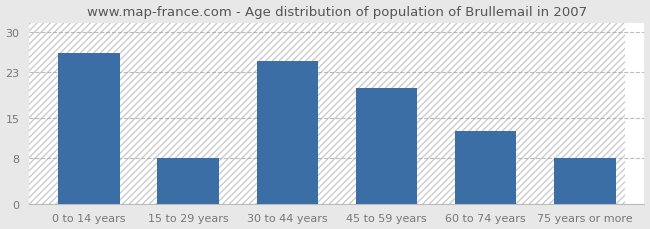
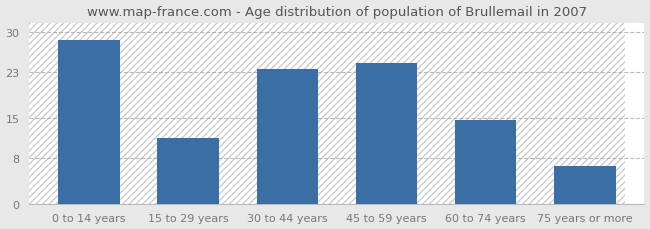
0 to 14 years: 26.2 -> 28.5
15 to 29 years: 8.0 -> 11.5
30 to 44 years: 24.8 -> 23.5
45 to 59 years: 20.2 -> 24.5
60 to 74 years: 12.6 -> 14.5
75 years or more: 8.0 -> 6.5
